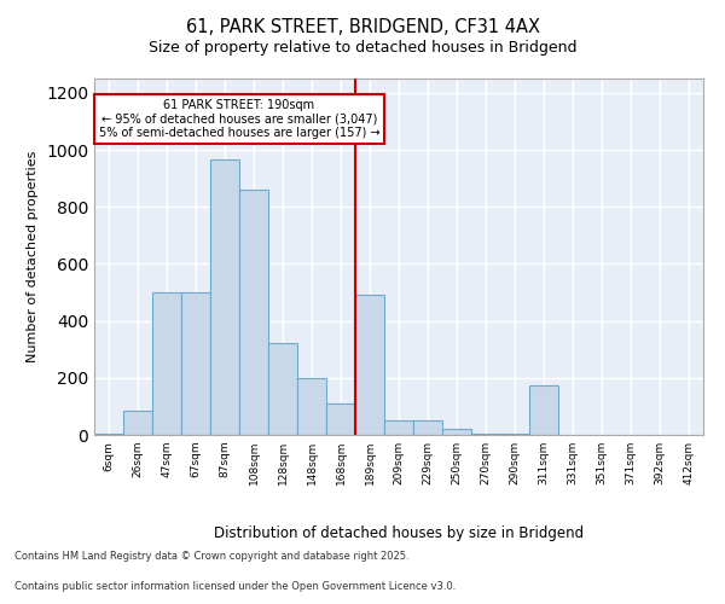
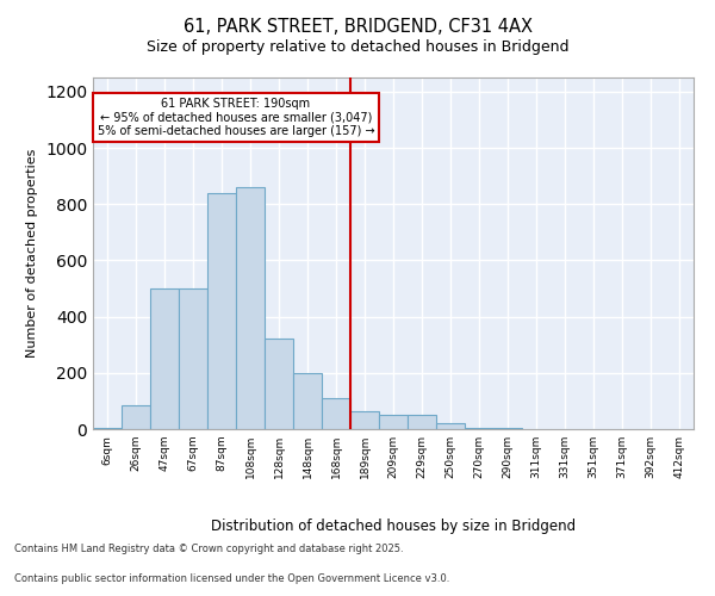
87sqm: 965 -> 840
189sqm: 490 -> 65
311sqm: 175 -> 2
